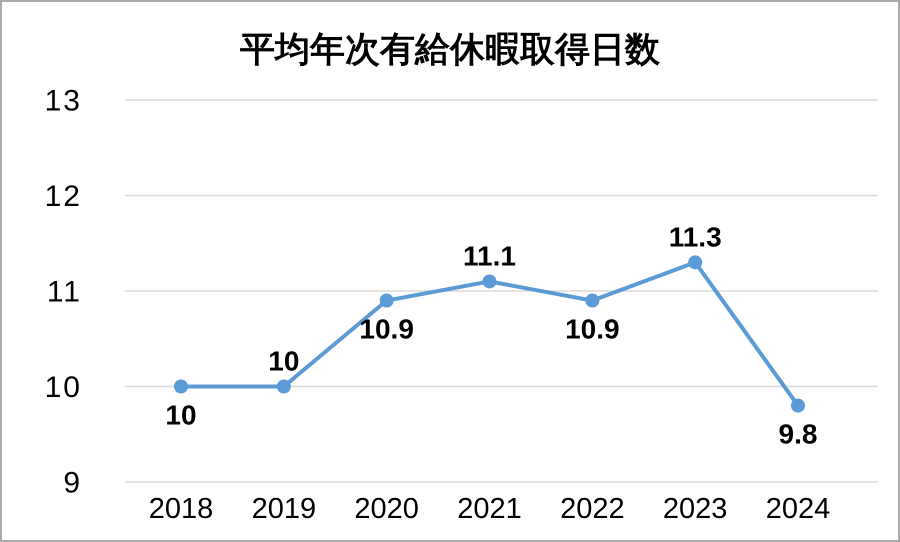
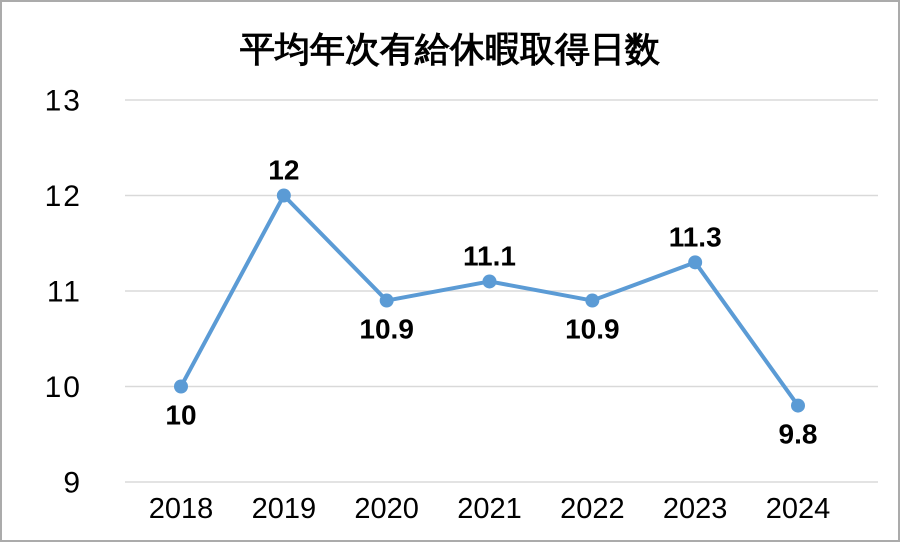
2019: 10 -> 12
